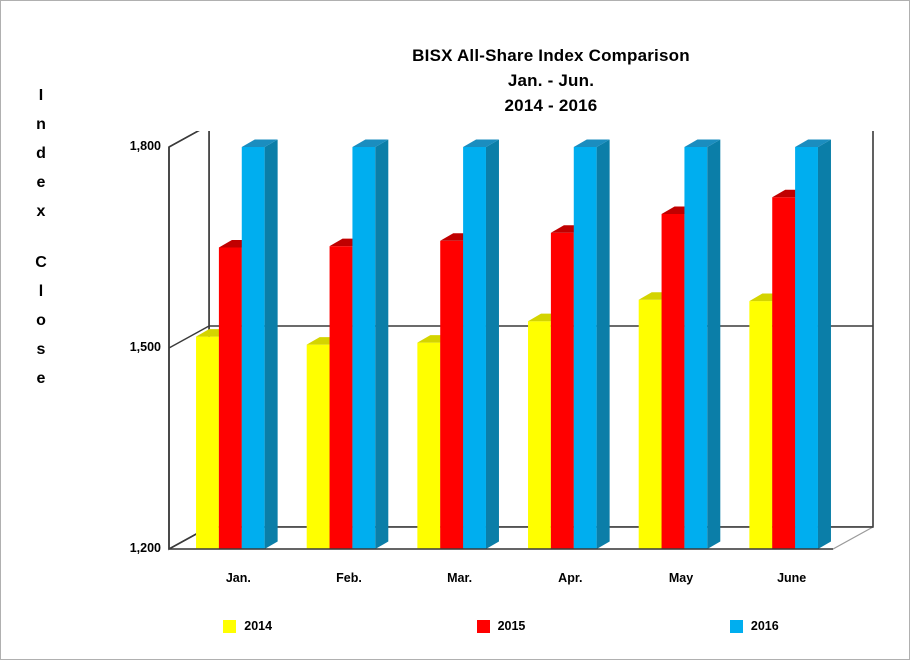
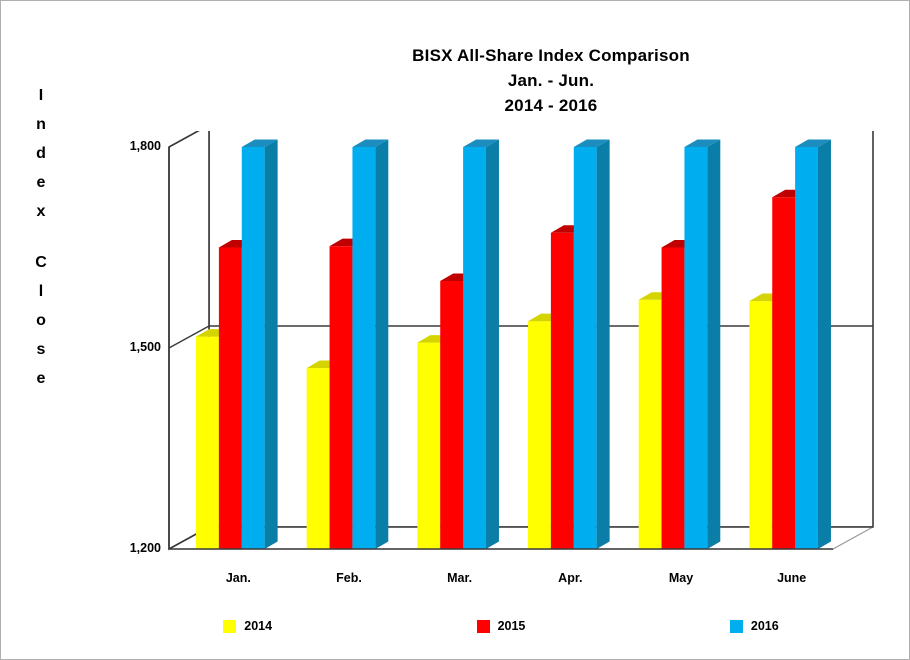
2014/Feb.: 1500 -> 1470
2015/Mar.: 1660 -> 1600
2015/May: 1700 -> 1650
